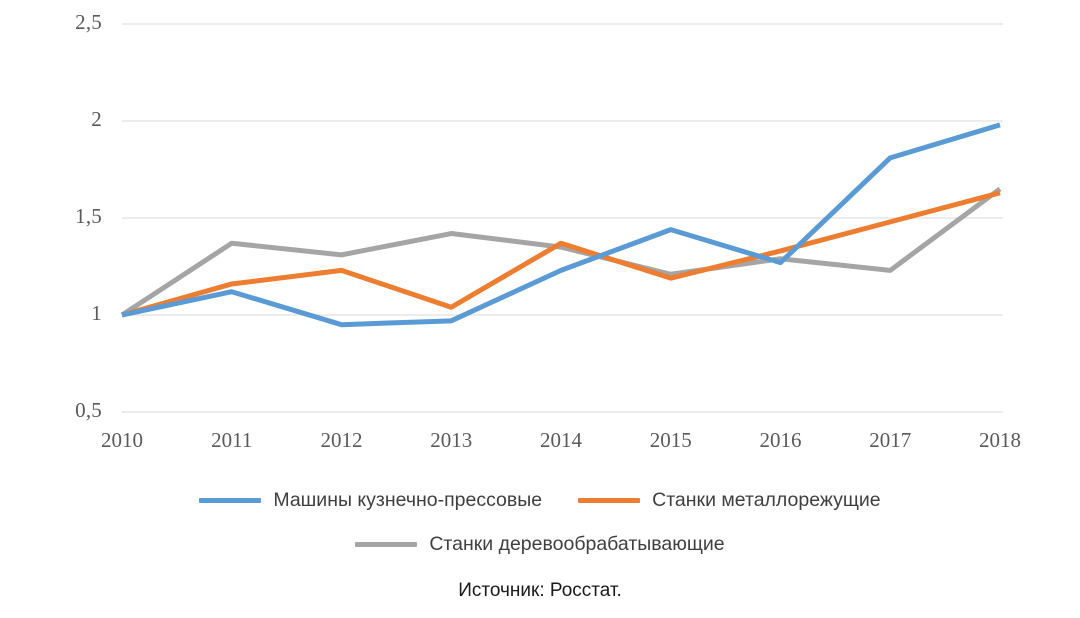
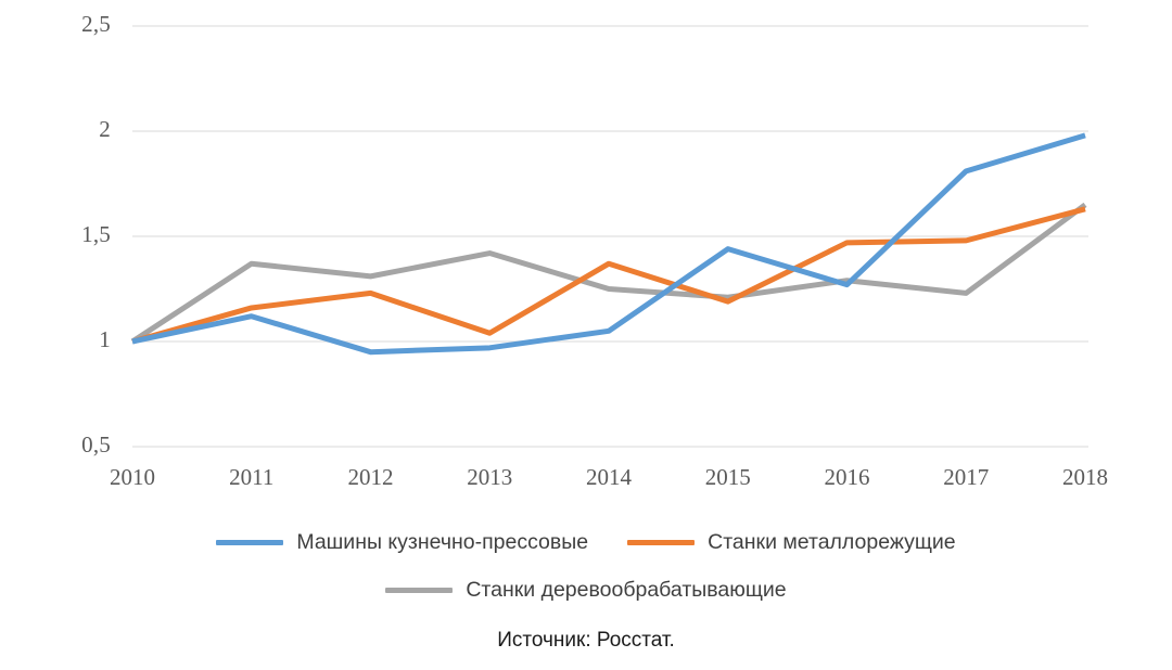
Машины кузнечно-прессовые/2014: 1,23 -> 1,05
Станки деревообрабатывающие/2014: 1,35 -> 1,25
Станки металлорежущие/2016: 1,33 -> 1,47
